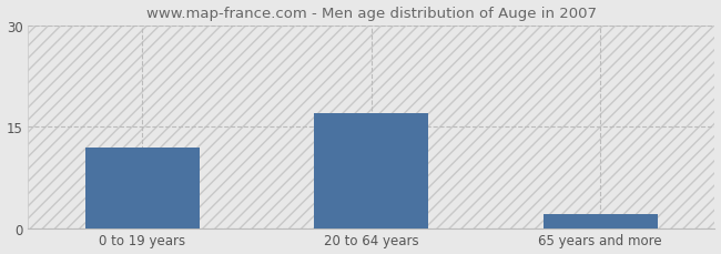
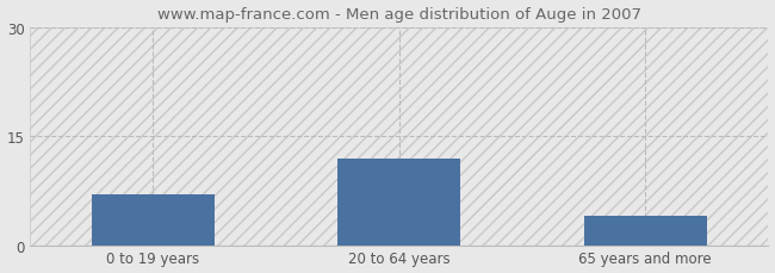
0 to 19 years: 12 -> 7
20 to 64 years: 17 -> 12
65 years and more: 2 -> 4
